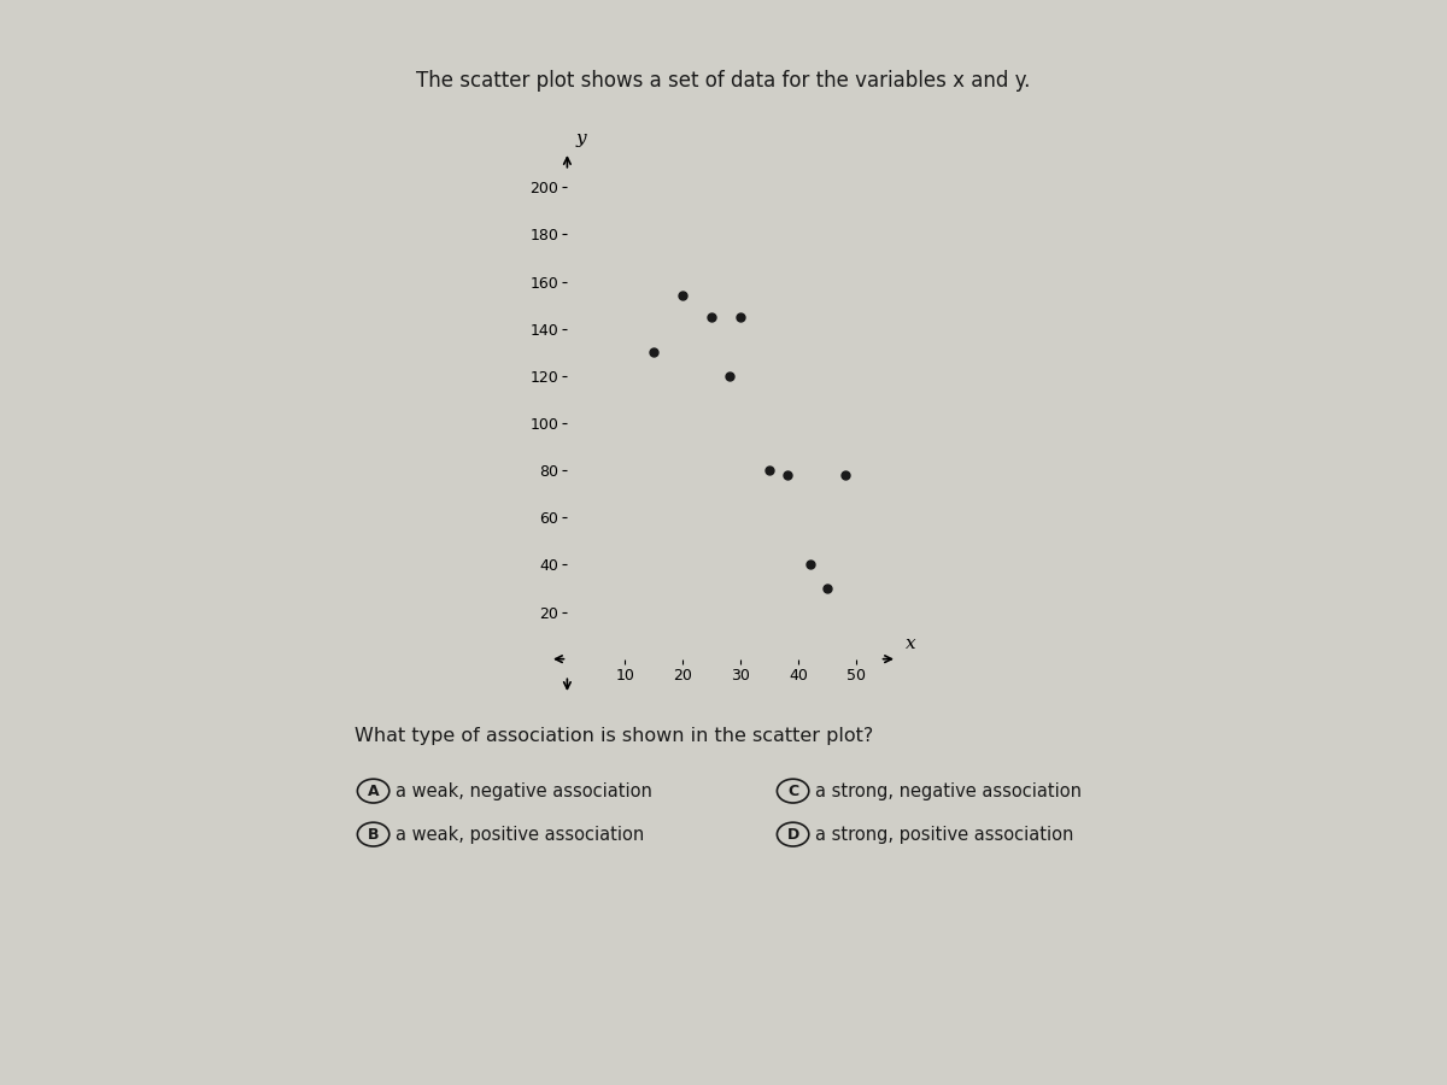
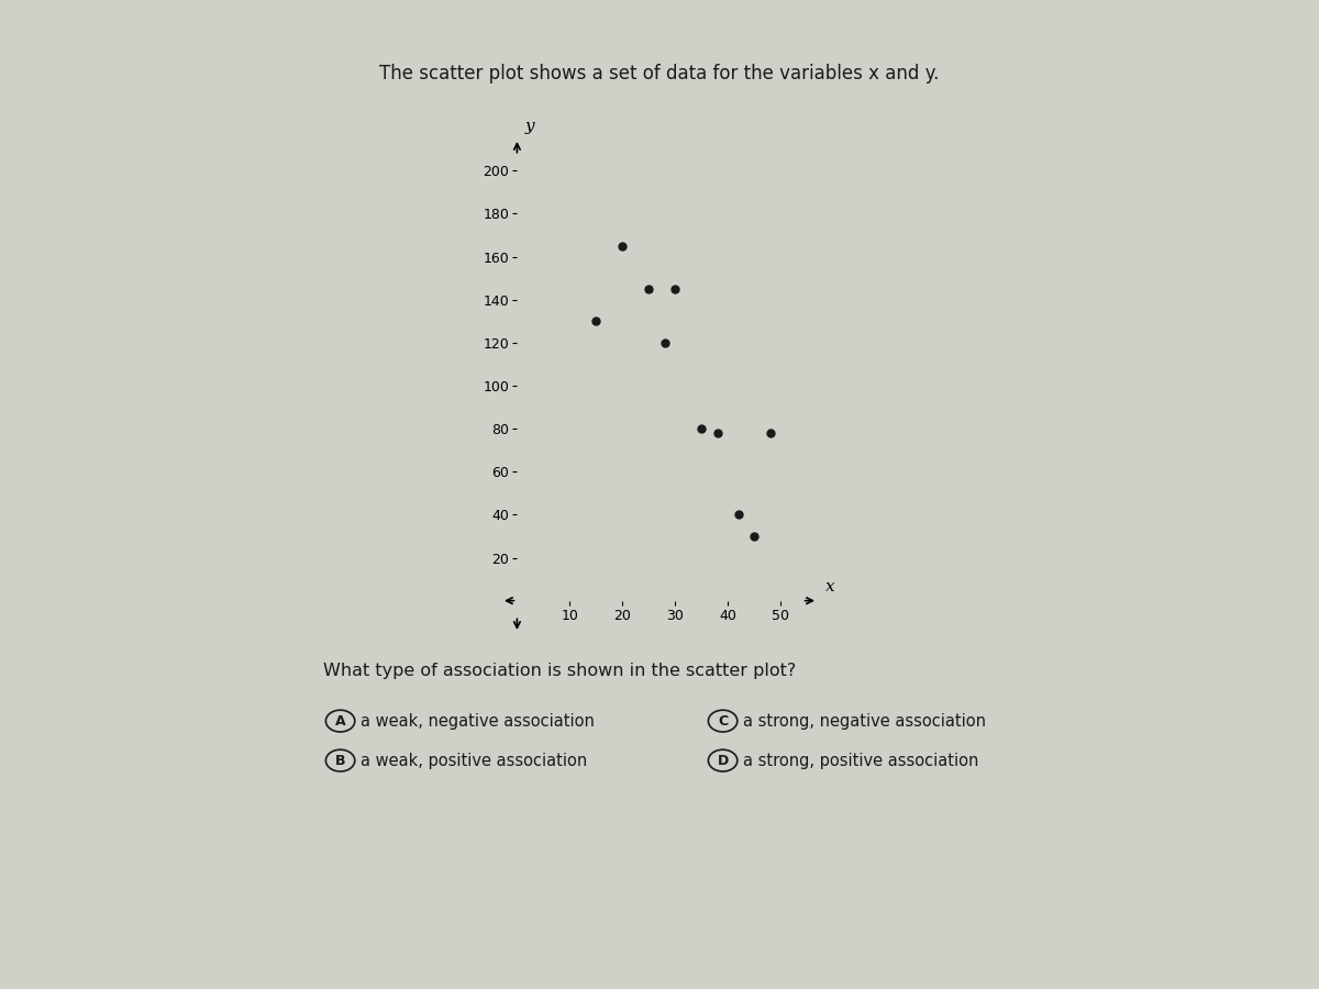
20: 154 -> 165
